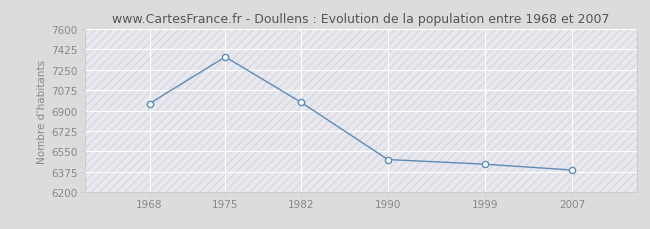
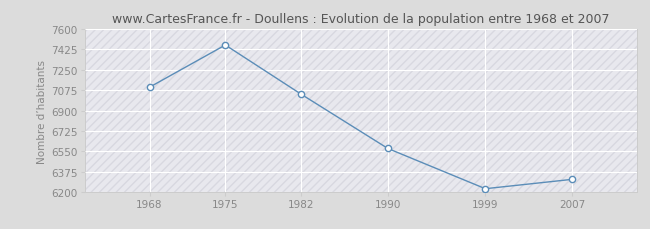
1968: 6960 -> 7100
1975: 7360 -> 7460
1982: 6970 -> 7040
1990: 6480 -> 6580
1999: 6440 -> 6230
2007: 6390 -> 6310
